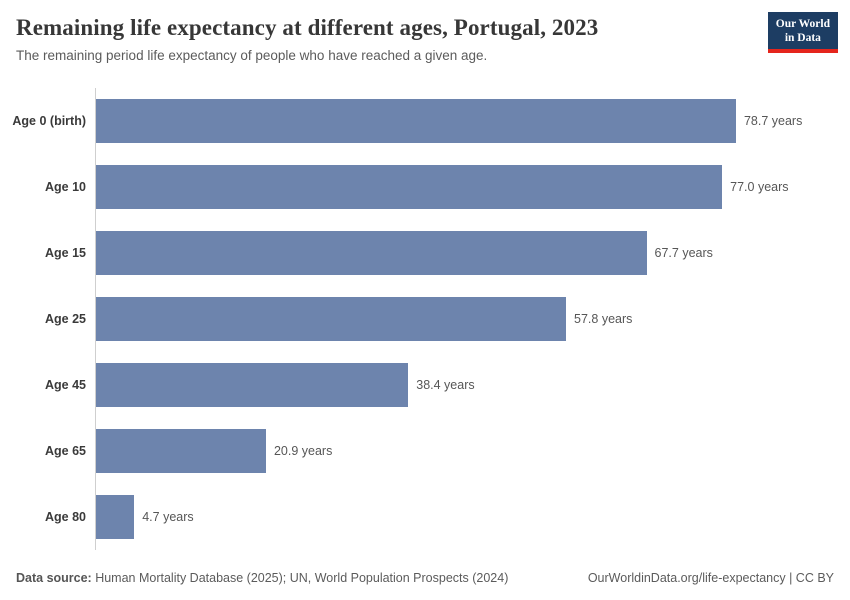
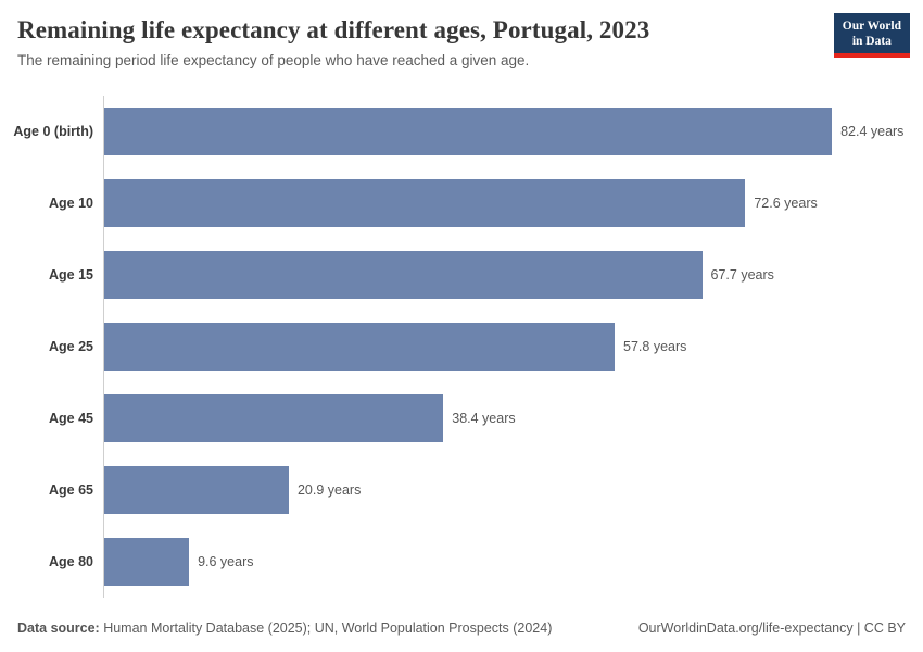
Age 0 (birth): 78.7 -> 82.4
Age 10: 77.0 -> 72.6
Age 80: 4.7 -> 9.6
